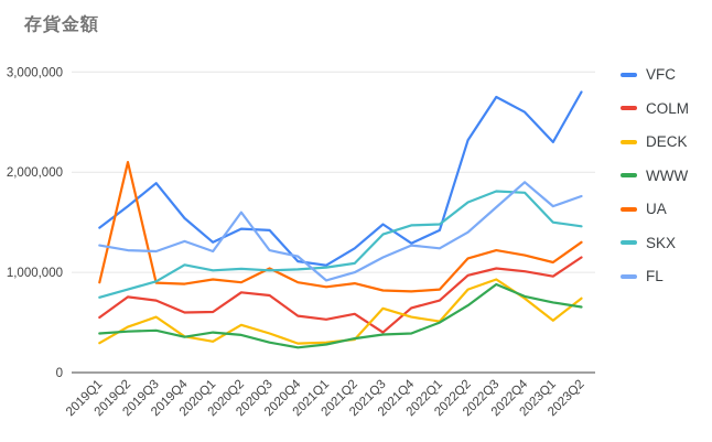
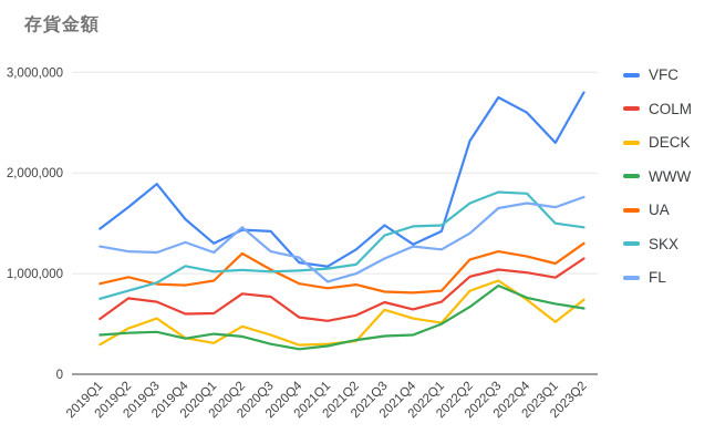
UA/2019Q2: 2100000 -> 1000000
UA/2020Q2: 900000 -> 1200000
FL/2020Q2: 1600000 -> 1500000
COLM/2021Q3: 400000 -> 700000
FL/2022Q4: 1900000 -> 1700000
